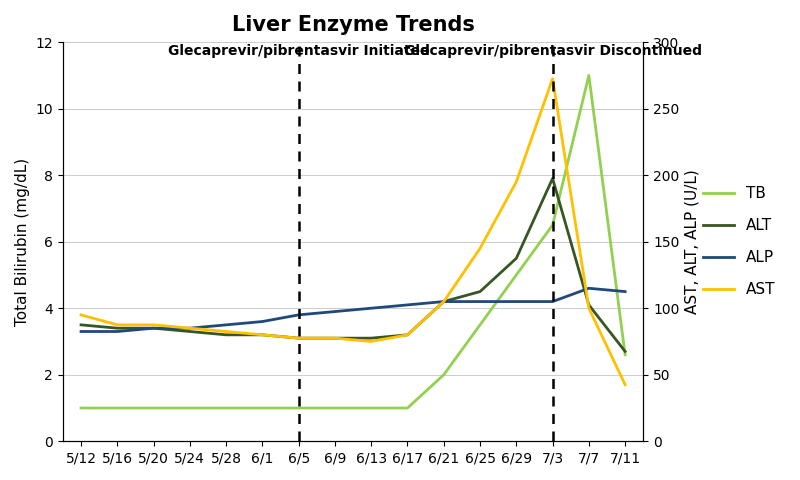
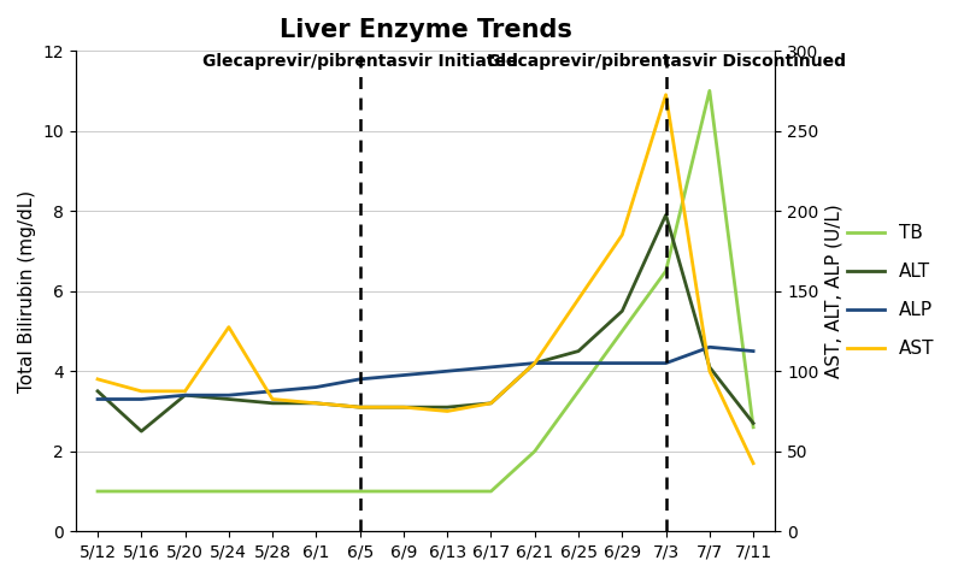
ALT/5/16: 3.4 -> 2.5
AST/5/24: 3.4 -> 5.1
AST/6/29: 7.8 -> 7.4
